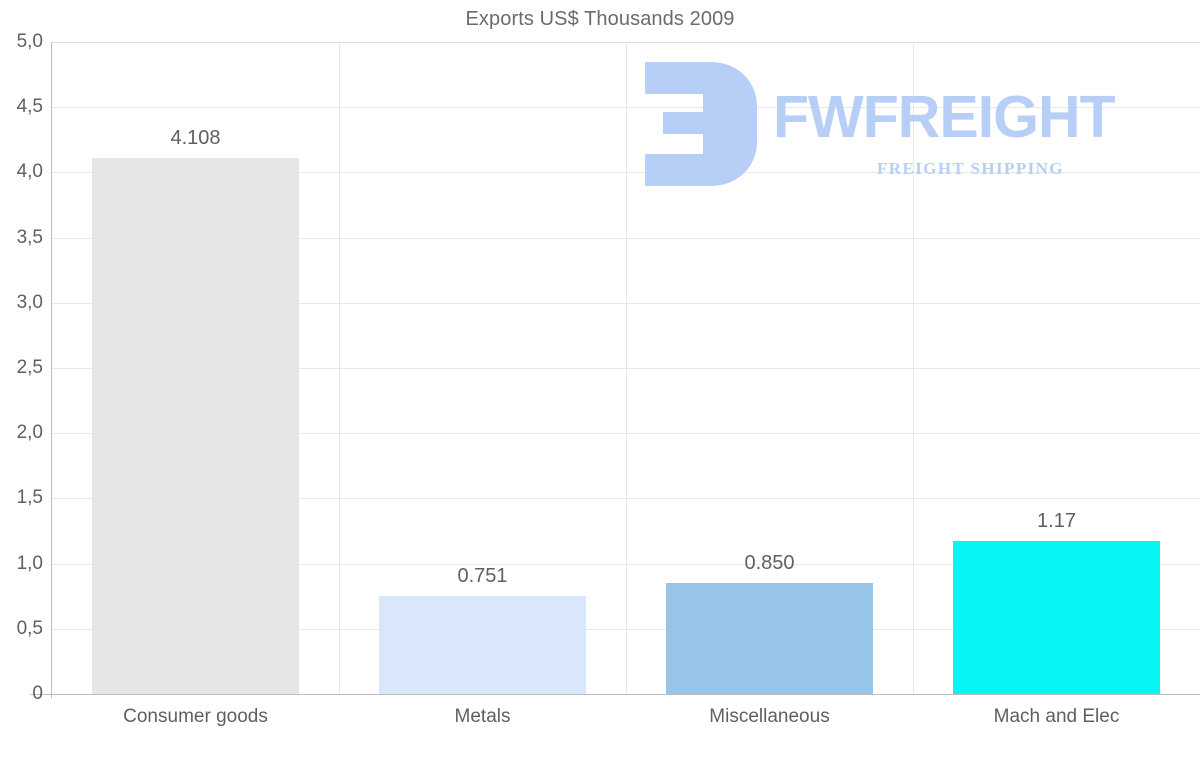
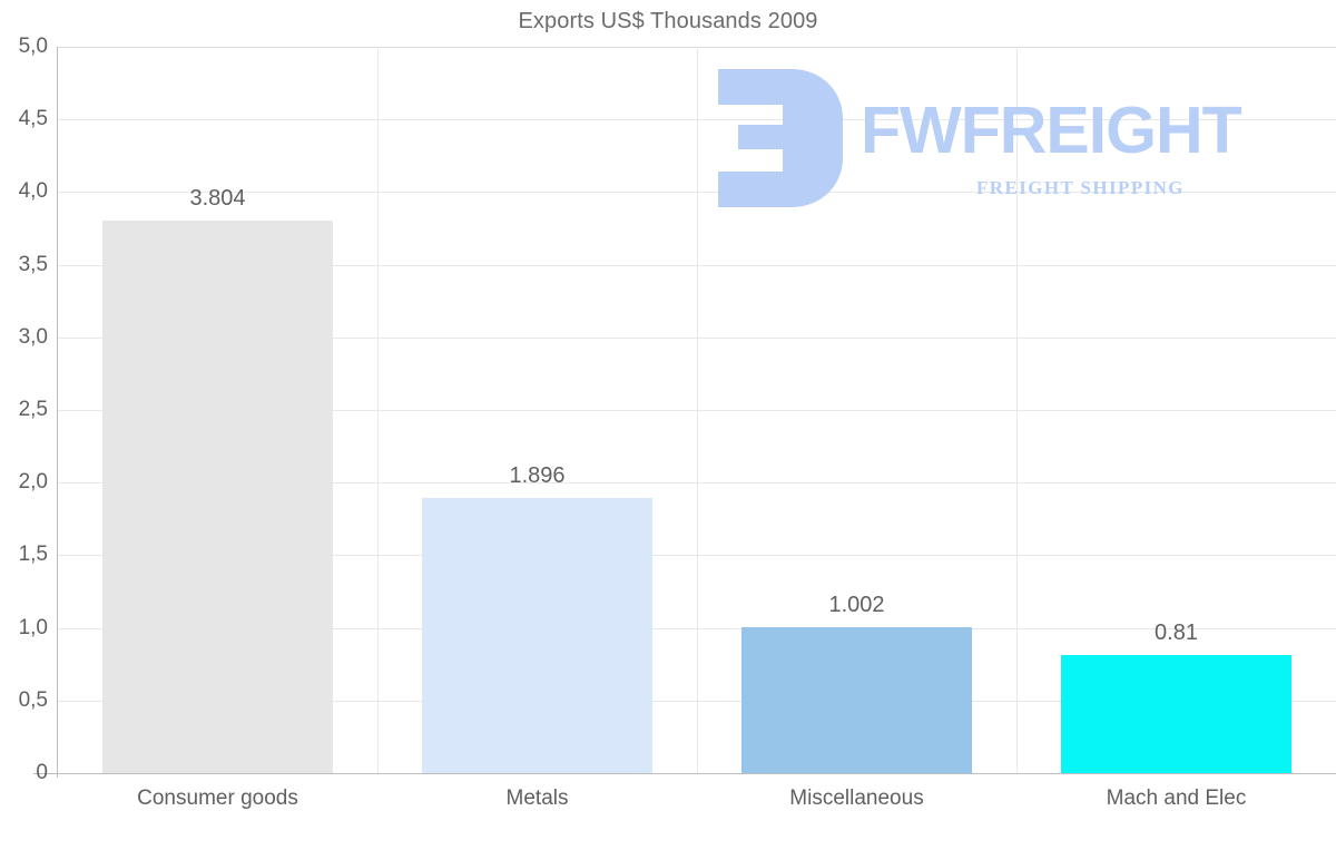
Consumer goods: 4.108 -> 3.804
Metals: 0.751 -> 1.896
Miscellaneous: 0.850 -> 1.002
Mach and Elec: 1.17 -> 0.81
